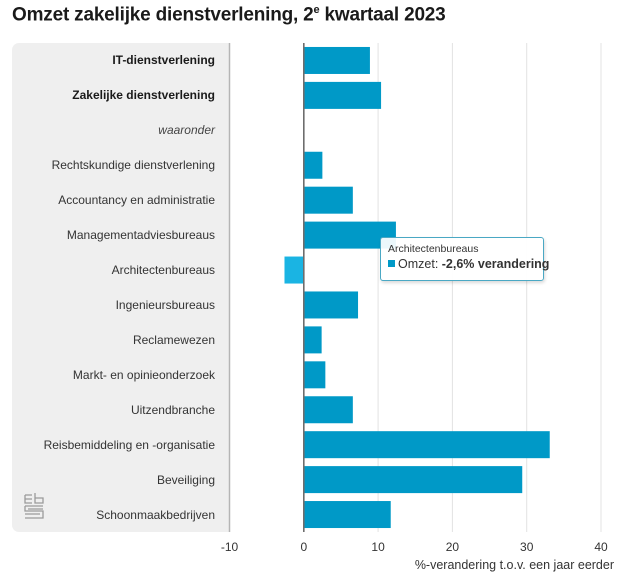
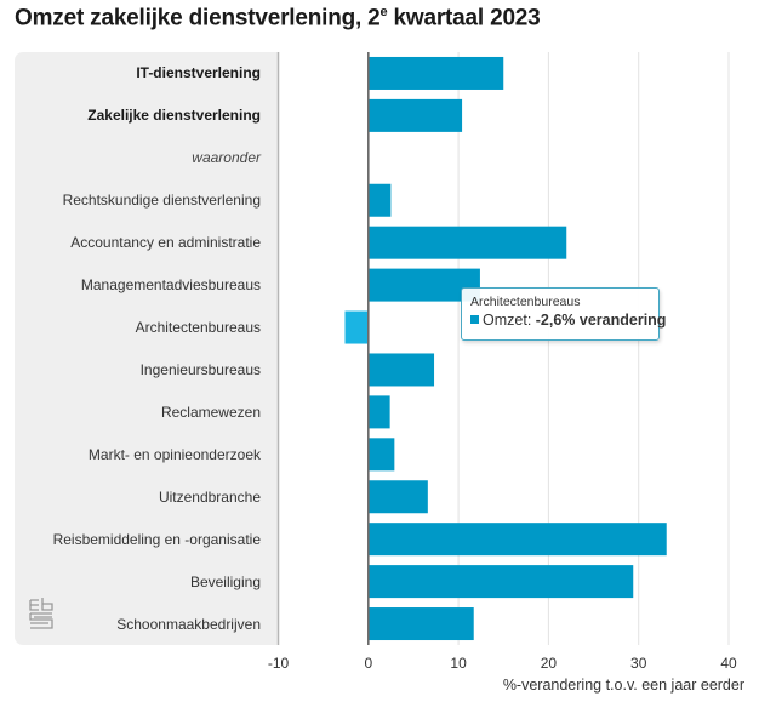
IT-dienstverlening: 9 -> 15
Accountancy en administratie: 7 -> 22
